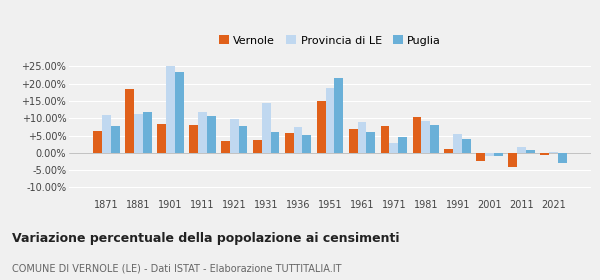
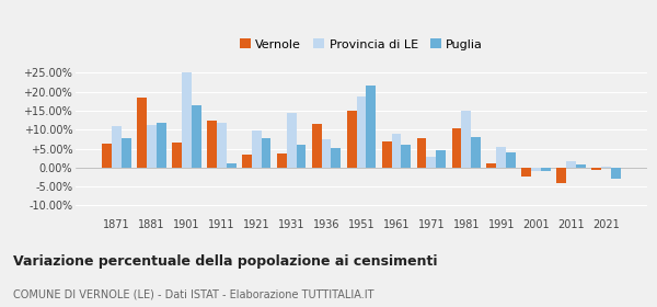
Vernole/1901: 8.3% -> 6.5%
Puglia/1901: 23.5% -> 16.5%
Vernole/1911: 8.0% -> 12.5%
Puglia/1911: 10.6% -> 1.0%
Vernole/1936: 5.7% -> 11.5%
Provincia di LE/1981: 9.3% -> 15.0%
